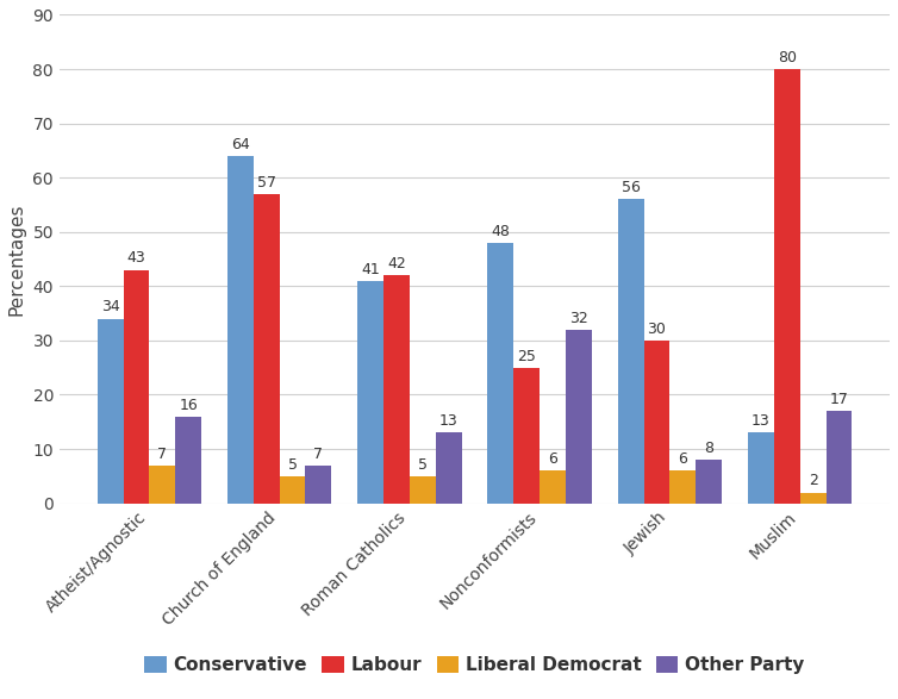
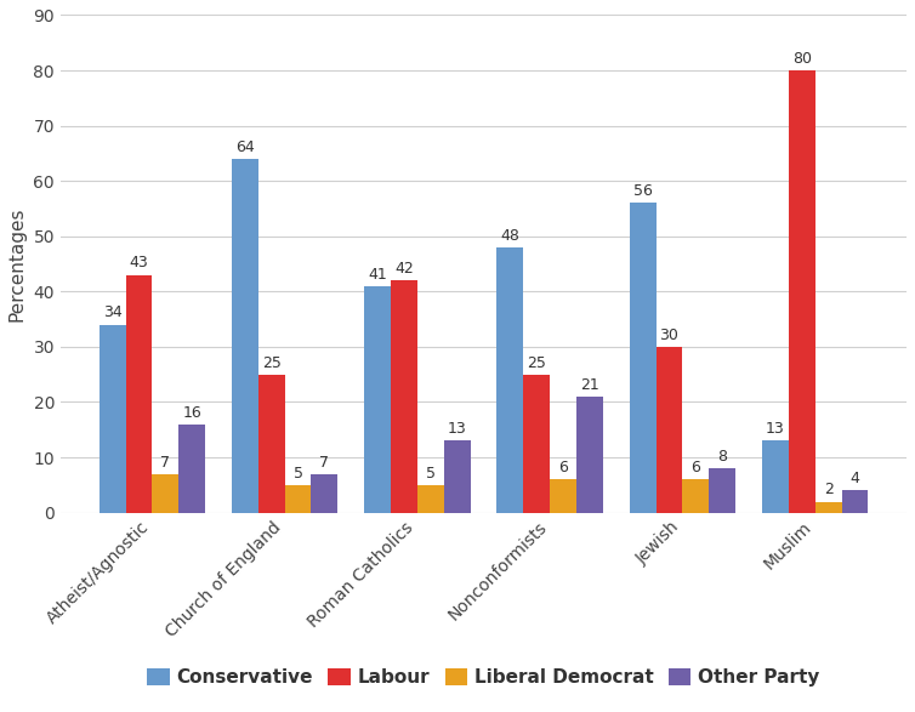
Labour/Church of England: 57 -> 25
Other Party/Nonconformists: 32 -> 21
Other Party/Muslim: 17 -> 4
